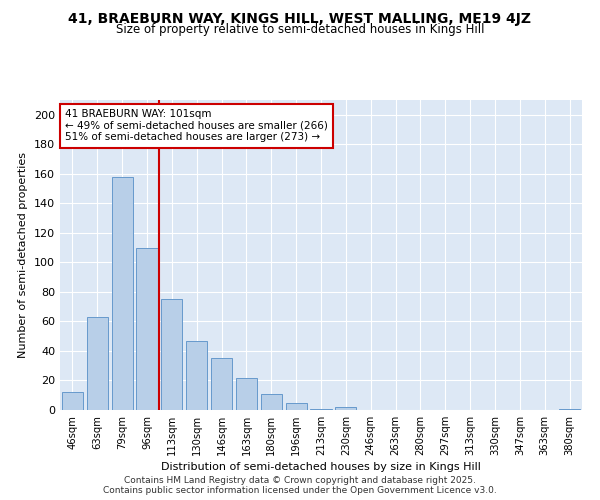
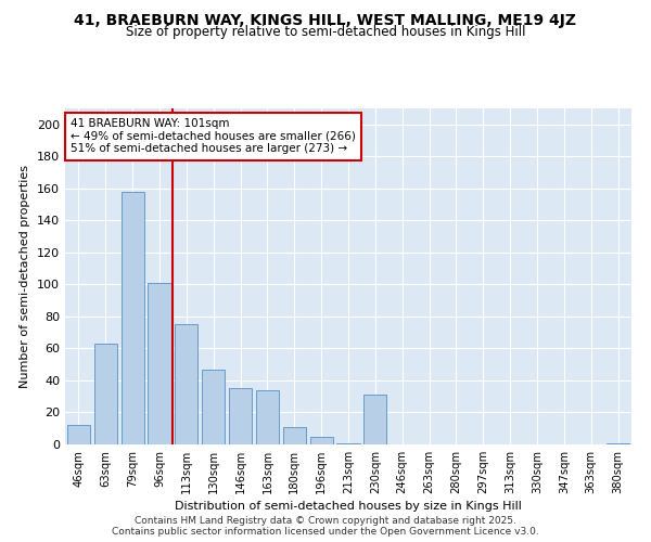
96sqm: 110 -> 101
163sqm: 22 -> 34
230sqm: 2 -> 31
